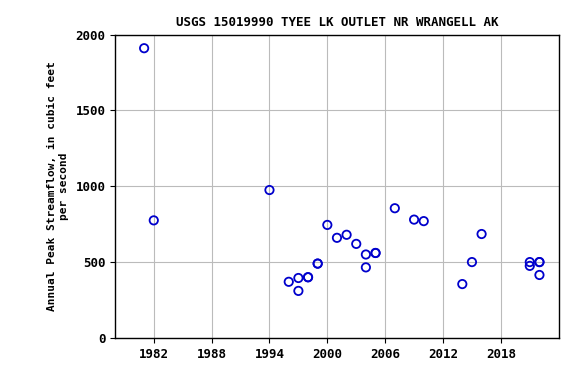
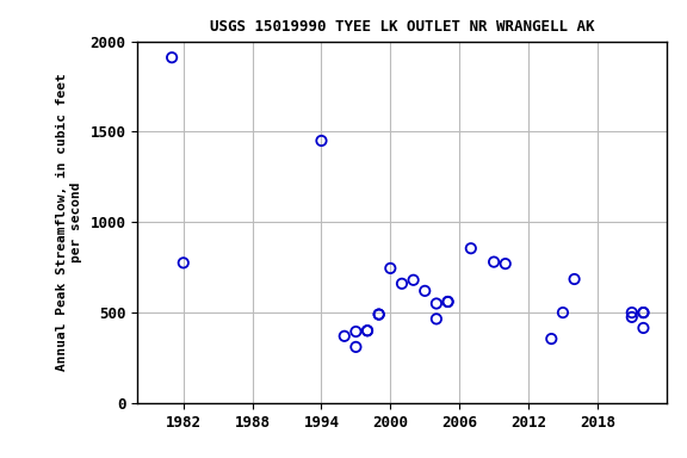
1994: 980 -> 1450
